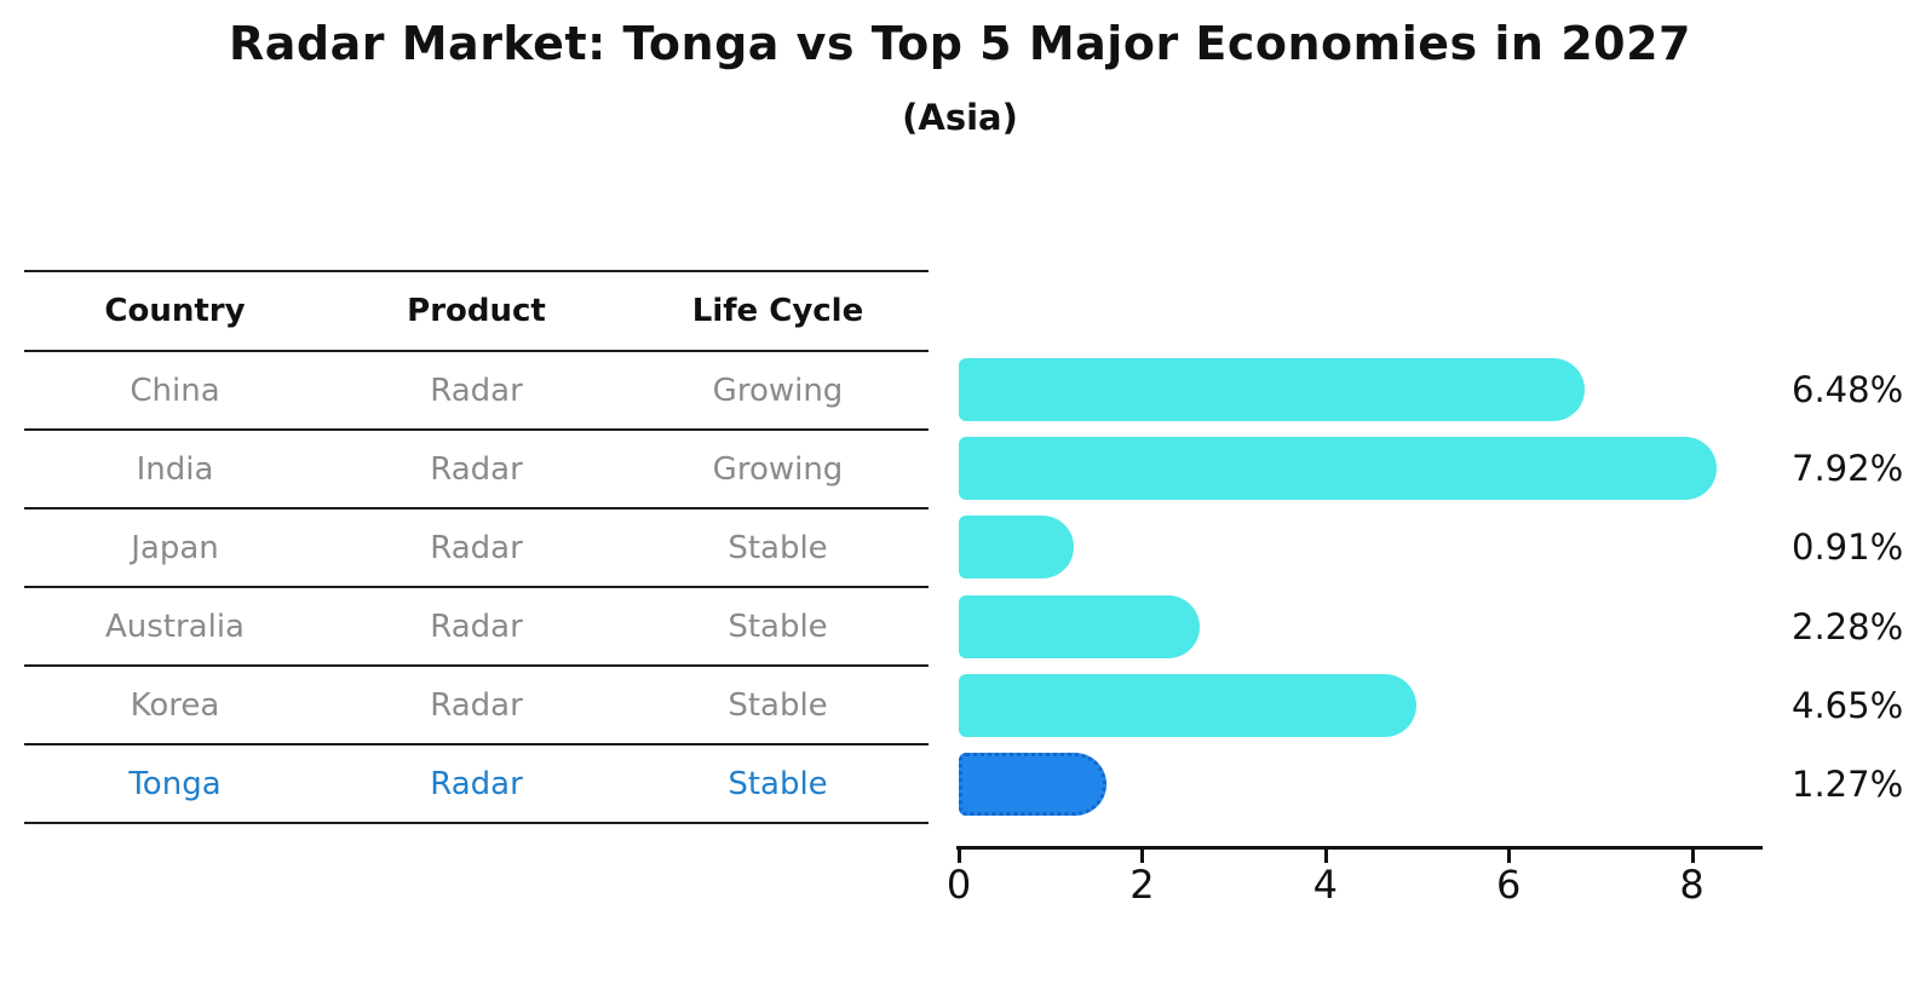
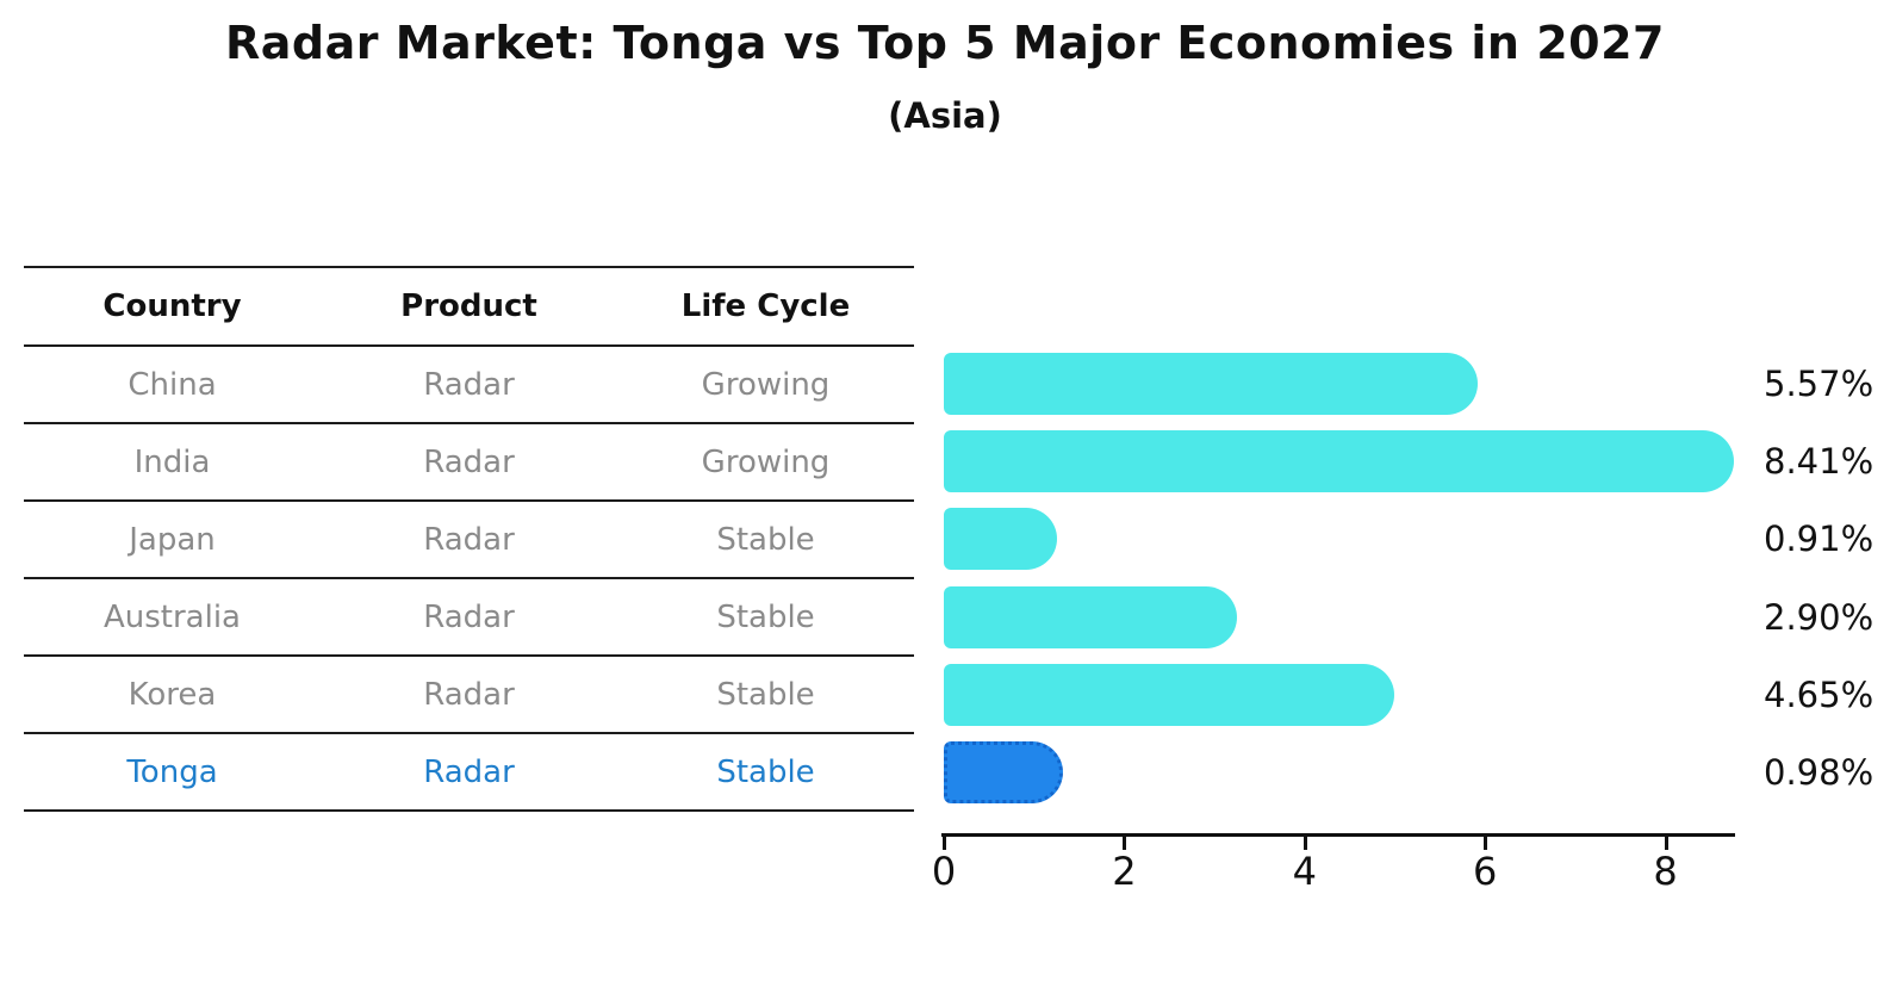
China: 6.48% -> 5.57%
India: 7.92% -> 8.41%
Australia: 2.28% -> 2.90%
Tonga: 1.27% -> 0.98%
